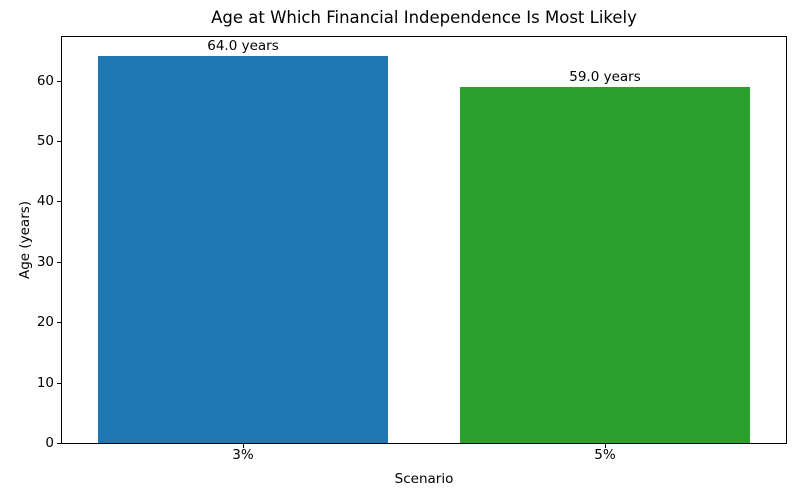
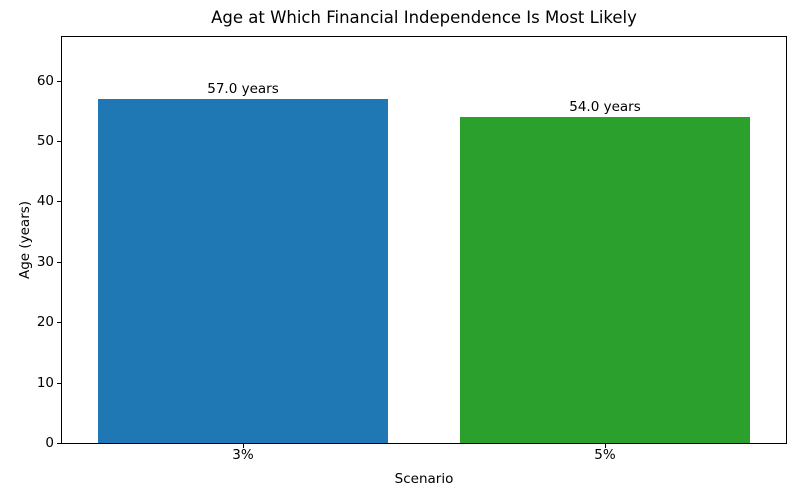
3%: 64.0 -> 57.0
5%: 59.0 -> 54.0
